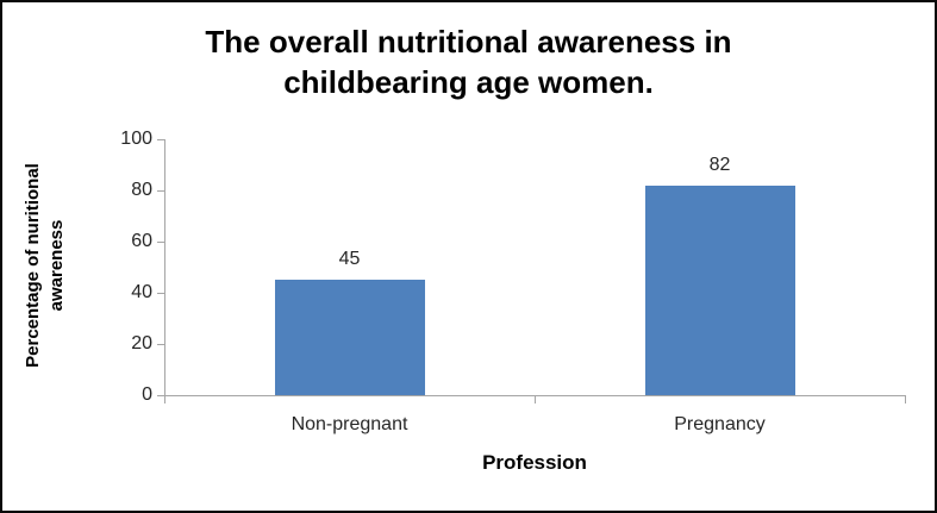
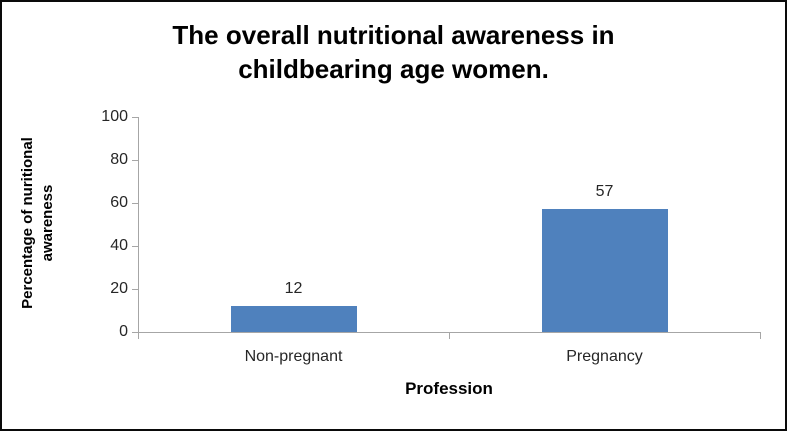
Non-pregnant: 45 -> 12
Pregnancy: 82 -> 57
